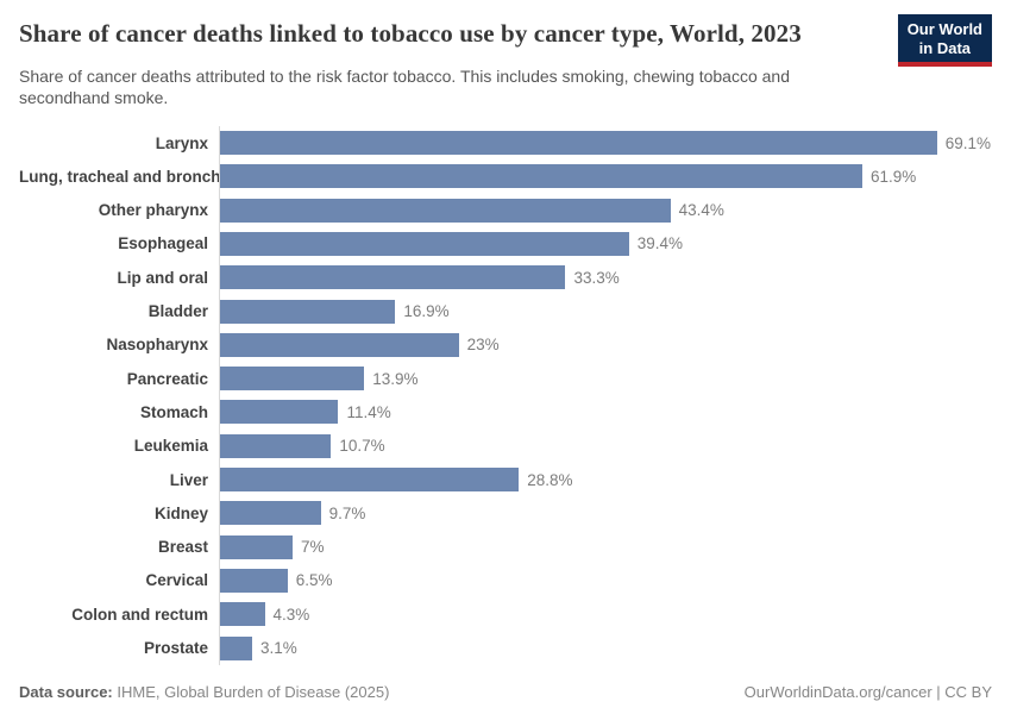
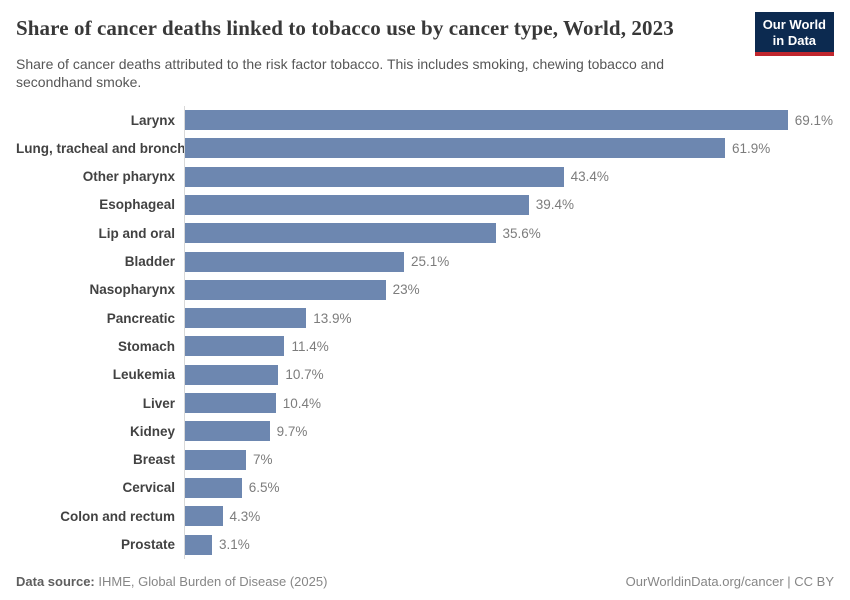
Lip and oral: 33.3% -> 35.6%
Bladder: 16.9% -> 25.1%
Liver: 28.8% -> 10.4%
